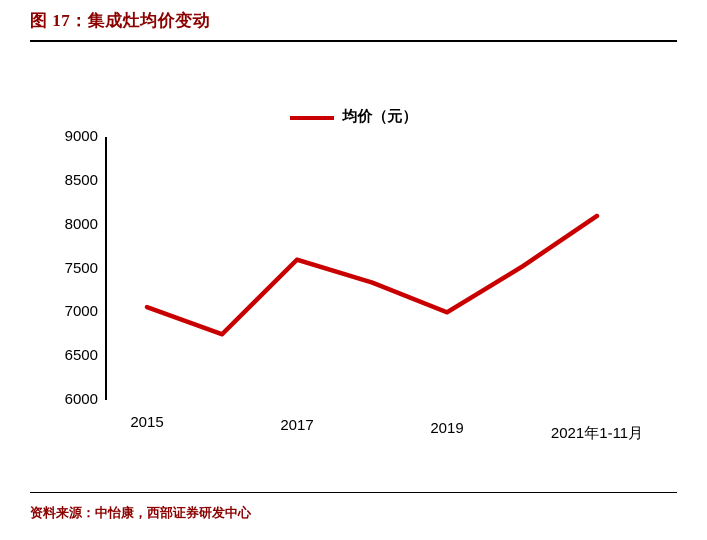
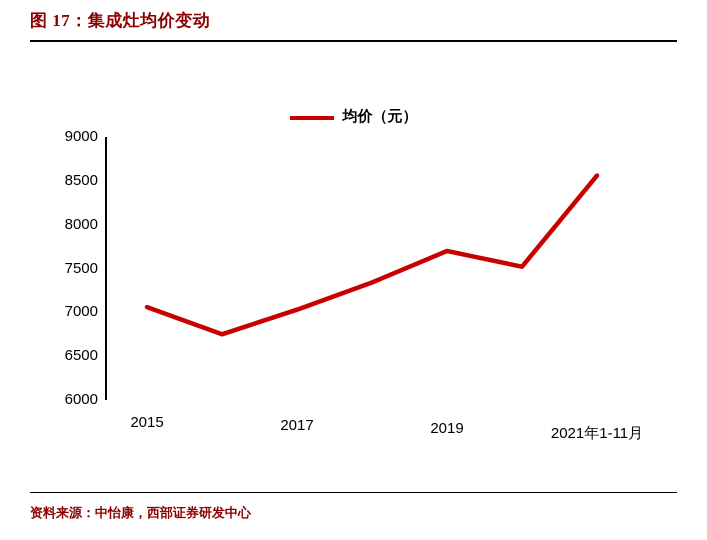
2017: 7600 -> 7000
2019: 7000 -> 7700
2021年1-11月: 8100 -> 8600
